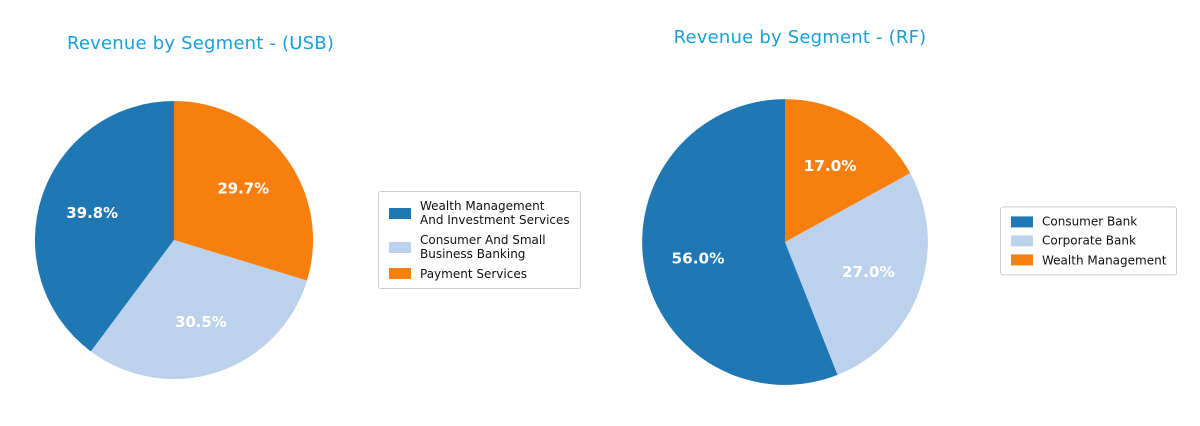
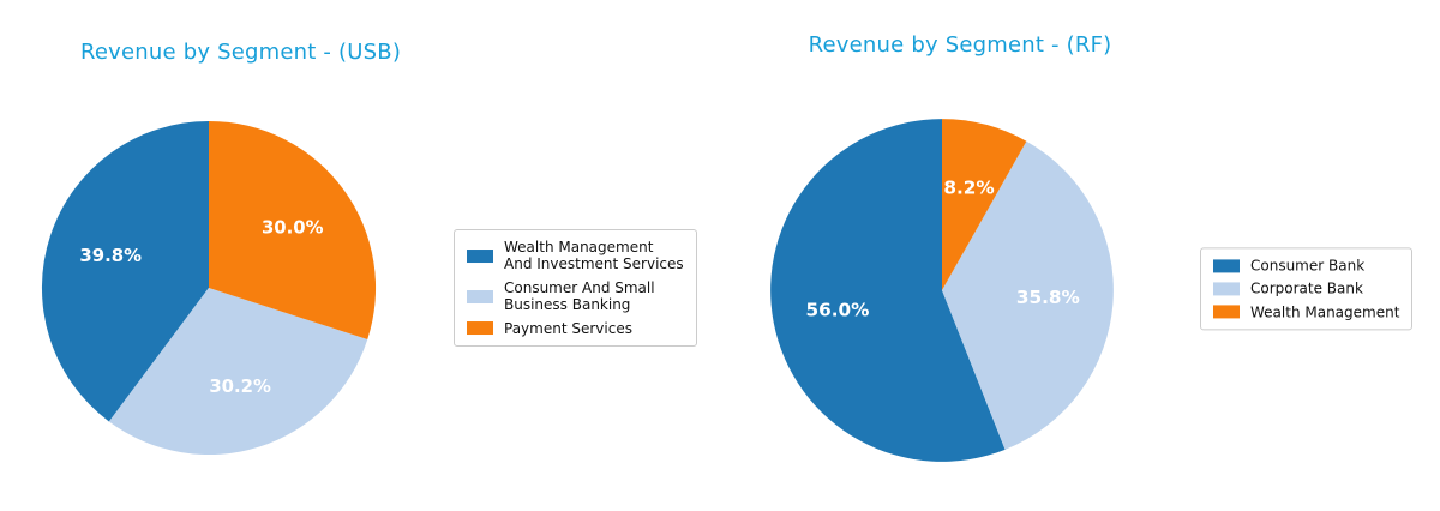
Revenue by Segment - (USB)/Consumer And Small Business Banking: 30.5% -> 30.2%
Revenue by Segment - (USB)/Payment Services: 29.7% -> 30.0%
Revenue by Segment - (RF)/Corporate Bank: 27.0% -> 35.8%
Revenue by Segment - (RF)/Wealth Management: 17.0% -> 8.2%
